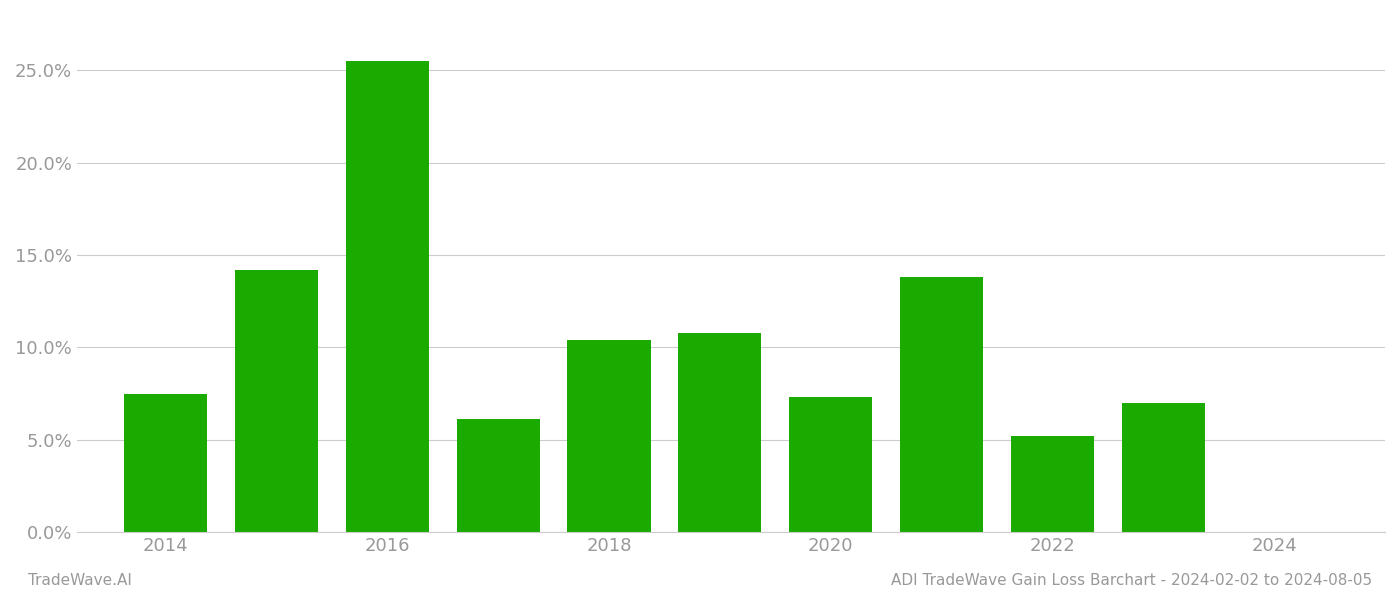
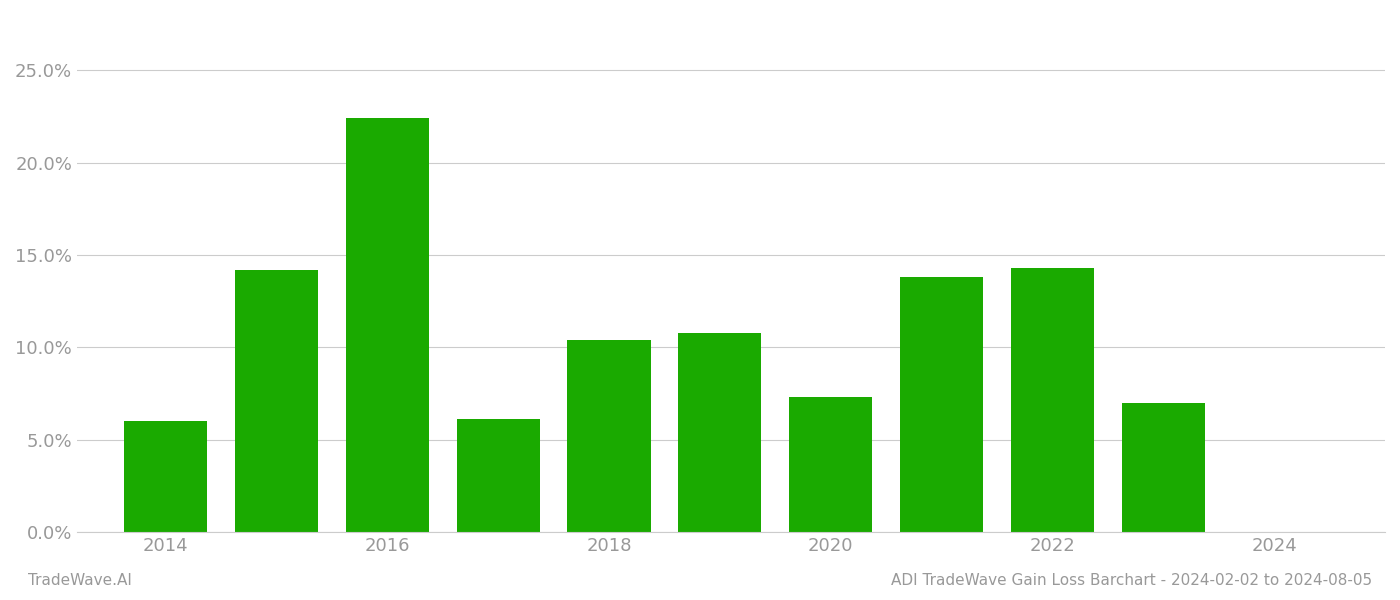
2014: 7.5% -> 6.0%
2016: 25.5% -> 22.4%
2022: 5.2% -> 14.3%
